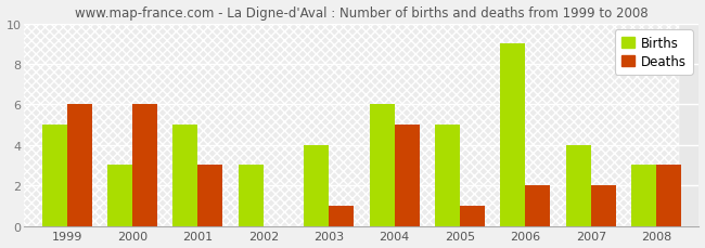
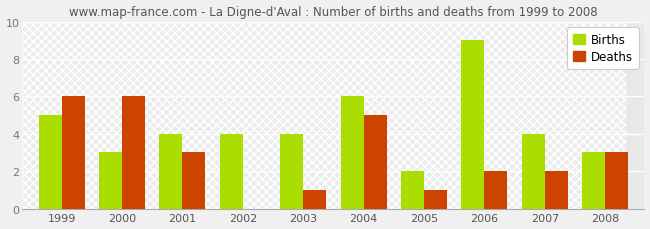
Births/2001: 5 -> 4
Births/2002: 3 -> 4
Births/2005: 5 -> 2
